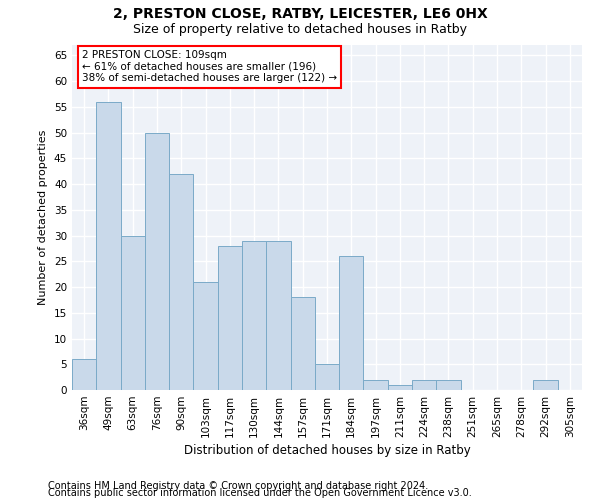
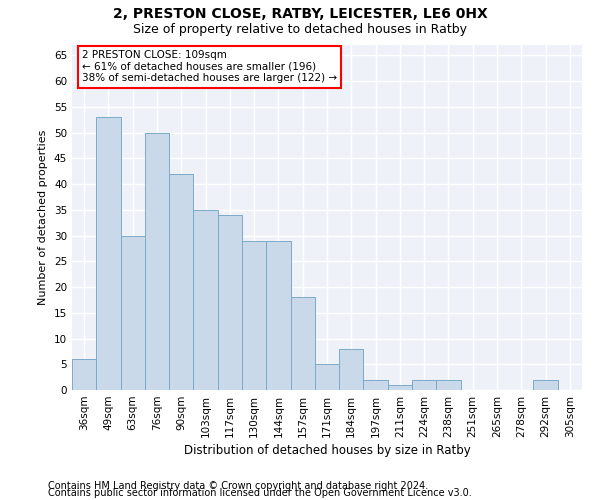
49sqm: 56 -> 53
103sqm: 21 -> 35
117sqm: 28 -> 34
184sqm: 26 -> 8
